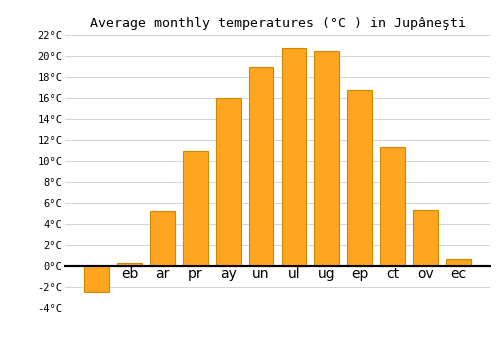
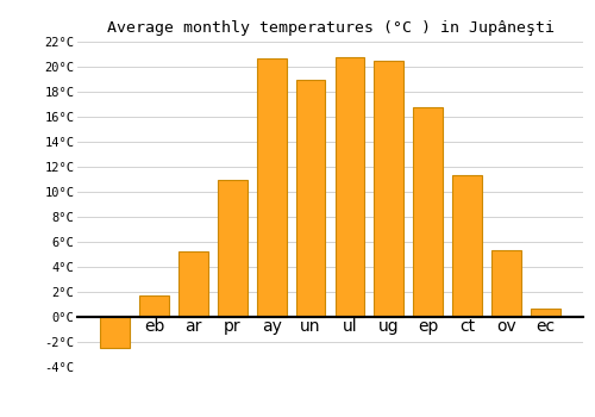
eb: 0.3°C -> 1.7°C
ay: 16.0°C -> 20.7°C
